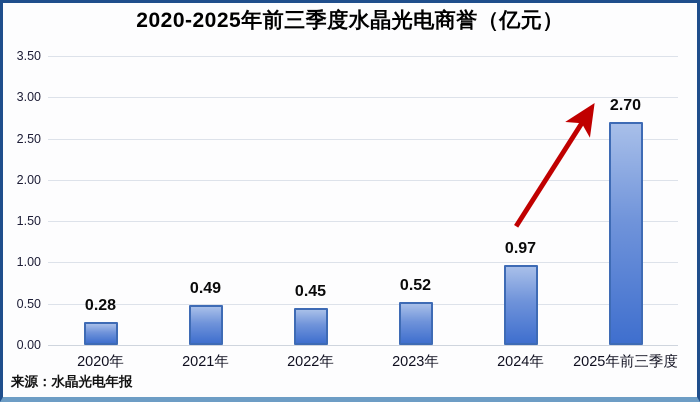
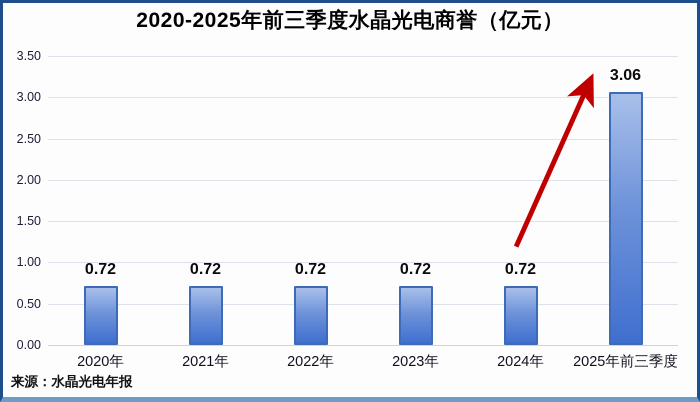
2020年: 0.28 -> 0.72
2021年: 0.49 -> 0.72
2022年: 0.45 -> 0.72
2023年: 0.52 -> 0.72
2024年: 0.97 -> 0.72
2025年前三季度: 2.70 -> 3.06
